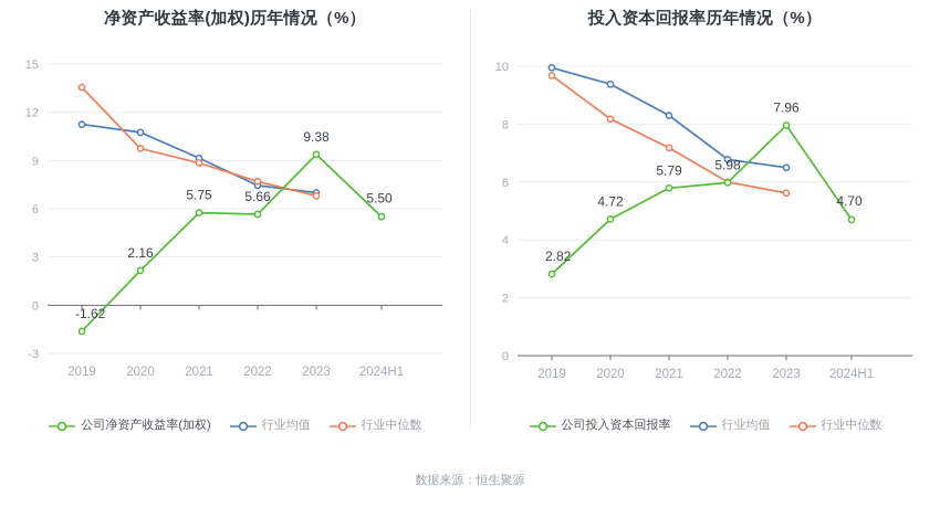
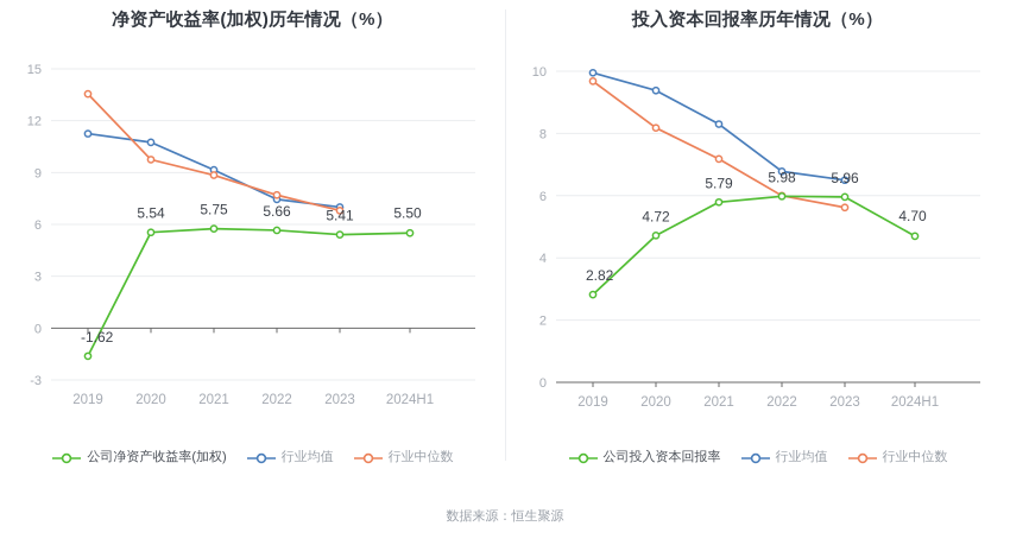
净资产收益率(加权)历年情况（%）/公司净资产收益率(加权)/2020: 2.16 -> 5.54
净资产收益率(加权)历年情况（%）/公司净资产收益率(加权)/2023: 9.38 -> 5.41
投入资本回报率历年情况（%）/公司投入资本回报率/2023: 7.96 -> 5.96
